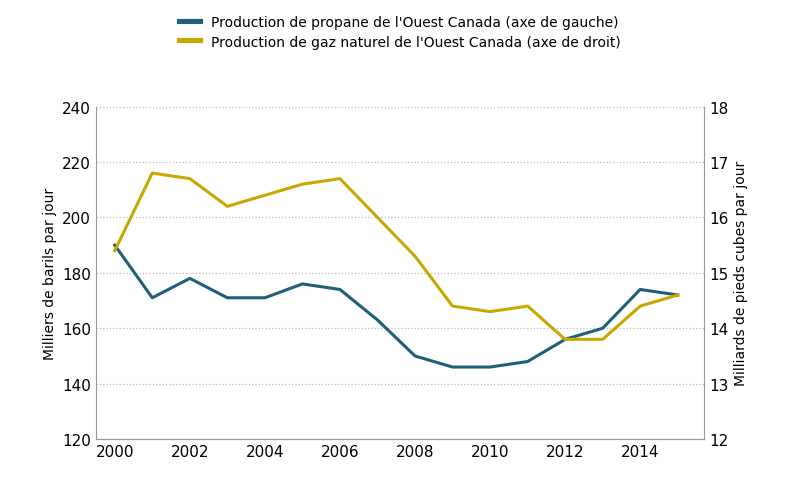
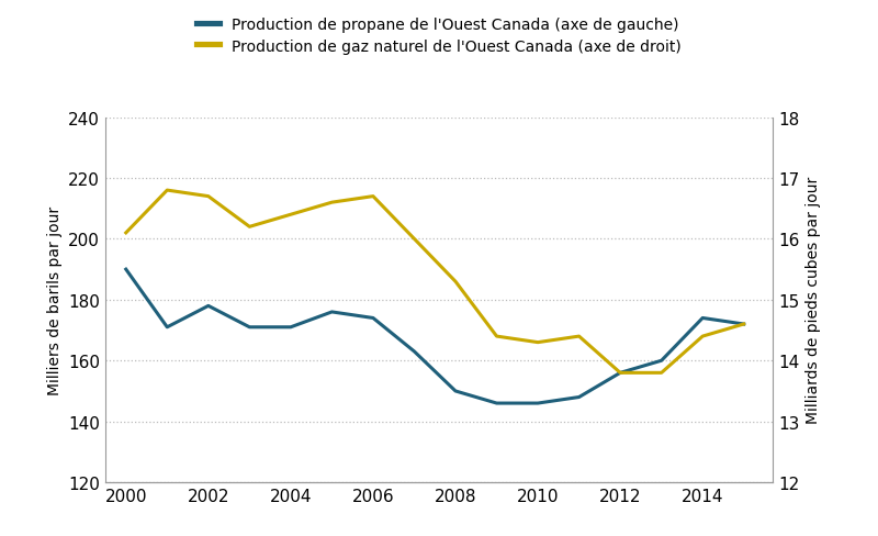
Production de gaz naturel de l'Ouest Canada (axe de droit)/2000: 15.4 -> 16.1
